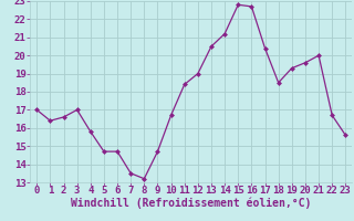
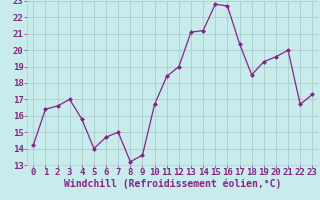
0: 17.0 -> 14.2
5: 14.7 -> 14.0
7: 13.5 -> 15.0
9: 14.7 -> 13.6
13: 20.5 -> 21.1
23: 15.6 -> 17.3
